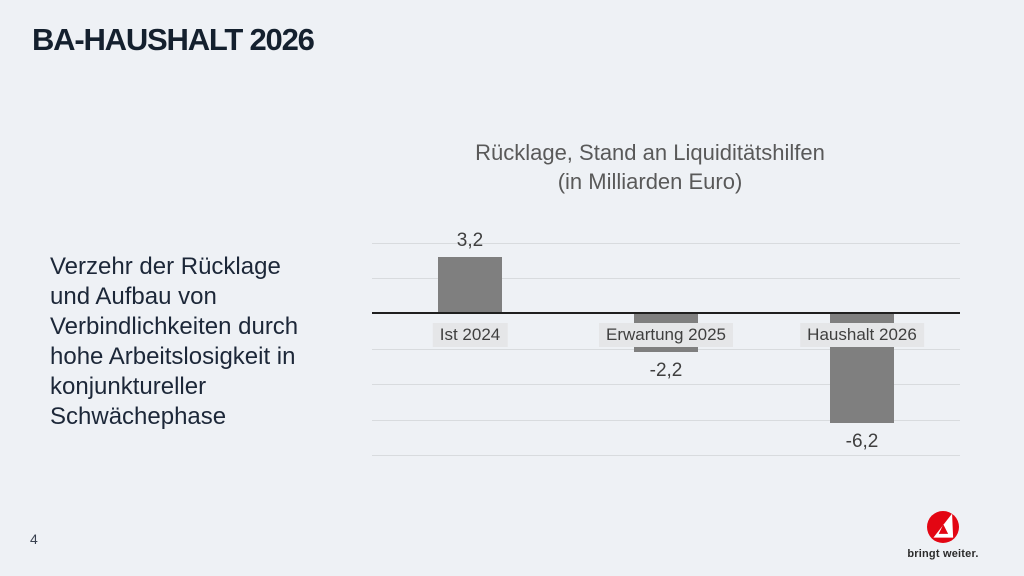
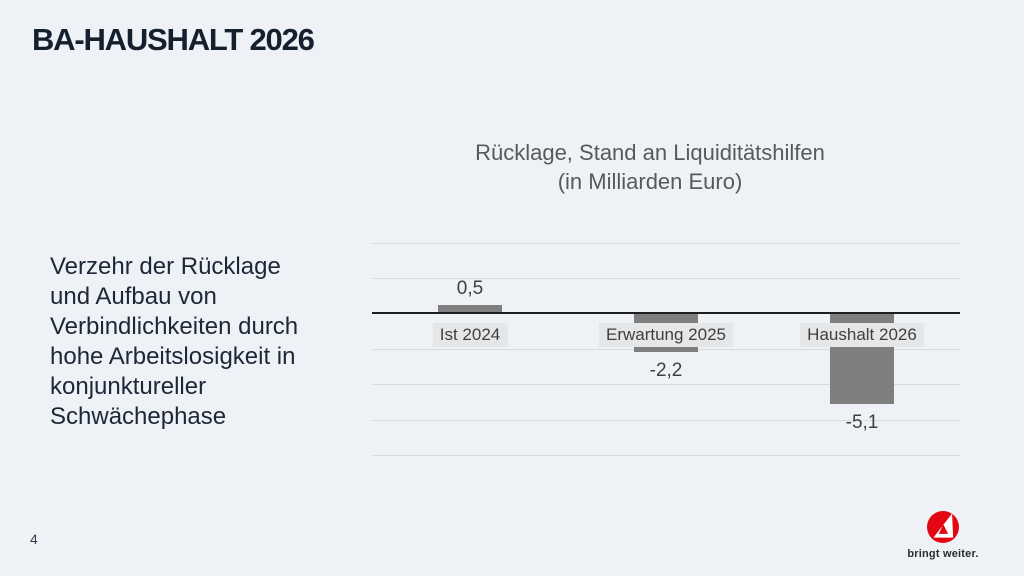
Ist 2024: 3,2 -> 0,5
Haushalt 2026: -6,2 -> -5,1
